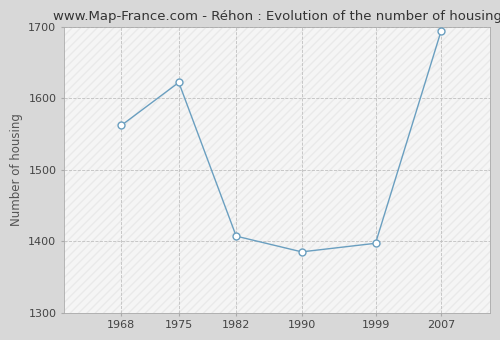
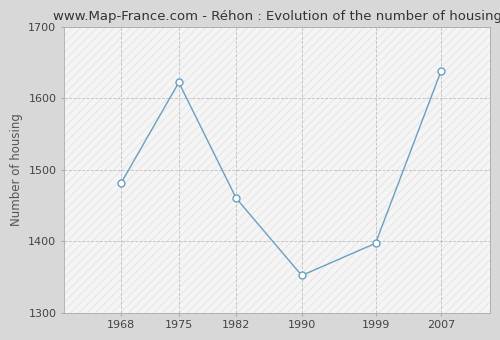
1968: 1562 -> 1482
1982: 1407 -> 1460
1990: 1385 -> 1352
2007: 1694 -> 1638
